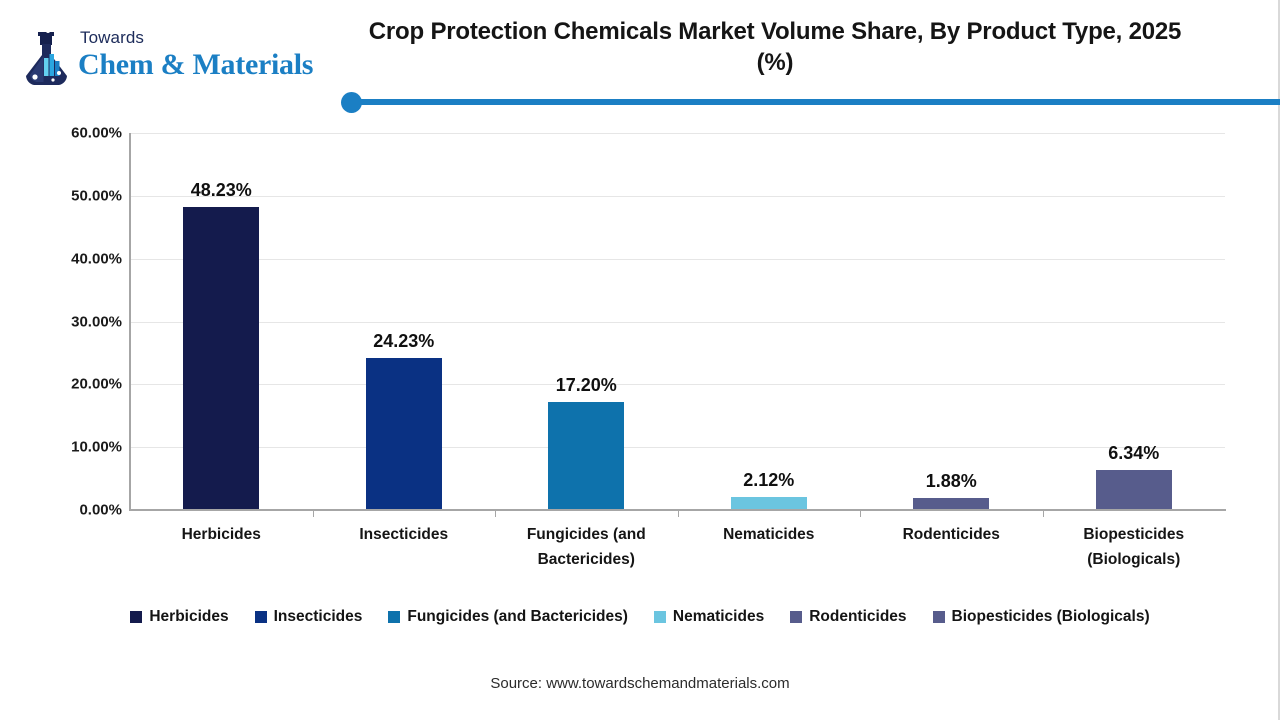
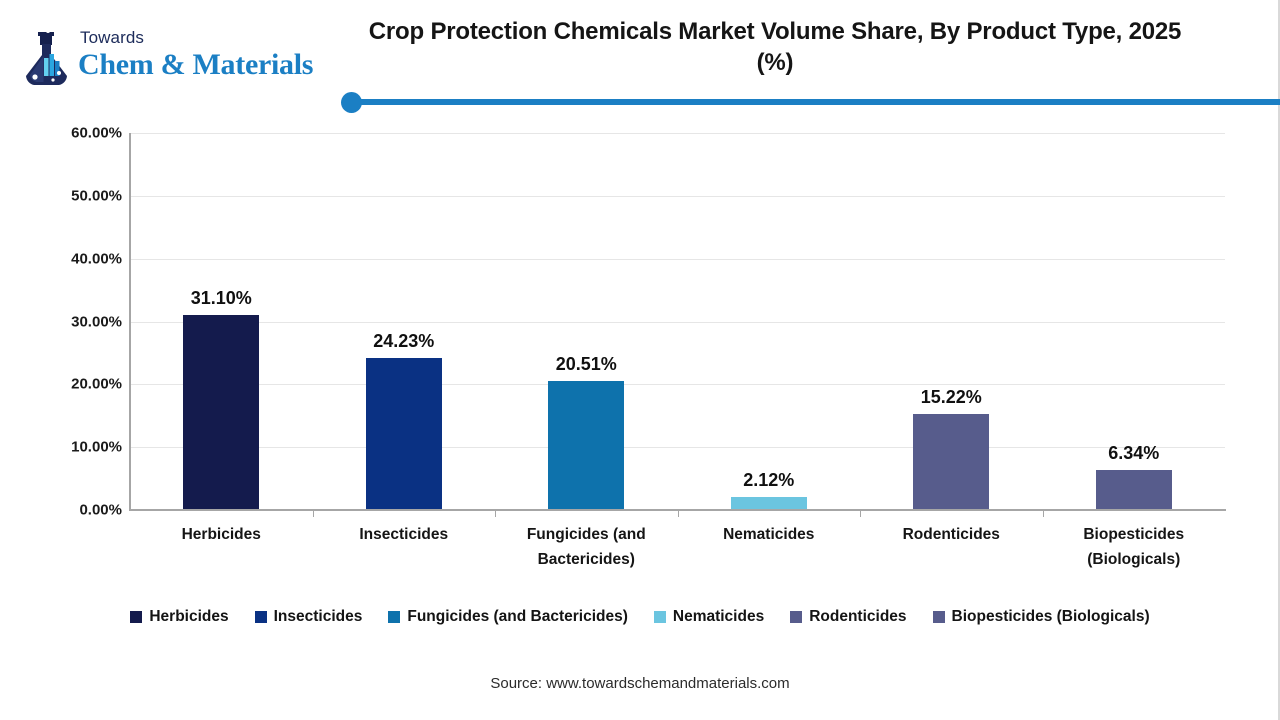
Herbicides: 48.23% -> 31.10%
Fungicides (and Bactericides): 17.20% -> 20.51%
Rodenticides: 1.88% -> 15.22%
